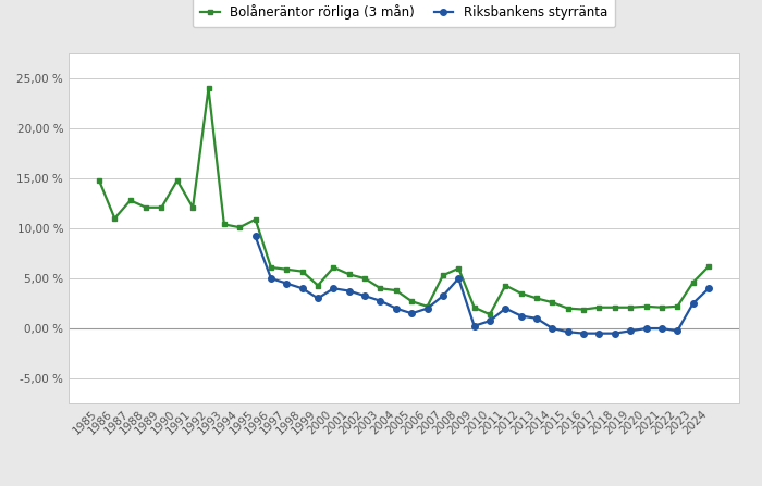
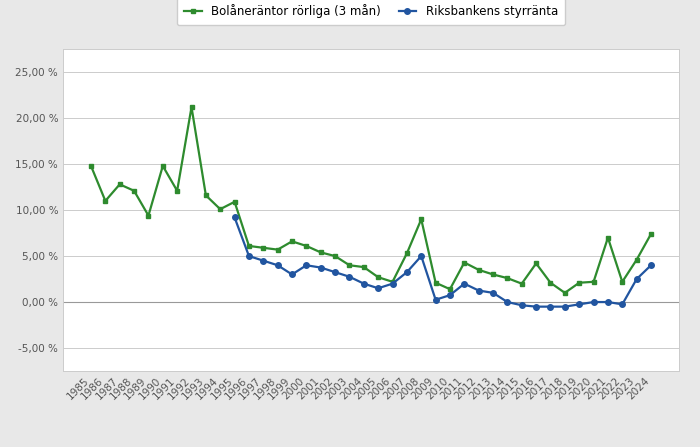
Bolåneräntor rörliga (3 mån)/1989: 12,1 % -> 9,4 %
Bolåneräntor rörliga (3 mån)/1992: 24,0 % -> 21,2 %
Bolåneräntor rörliga (3 mån)/1993: 10,4 % -> 11,6 %
Bolåneräntor rörliga (3 mån)/1999: 4,3 % -> 6,6 %
Bolåneräntor rörliga (3 mån)/2008: 6,0 % -> 9,0 %
Bolåneräntor rörliga (3 mån)/2016: 1,9 % -> 4,2 %
Bolåneräntor rörliga (3 mån)/2018: 2,1 % -> 1,0 %
Bolåneräntor rörliga (3 mån)/2021: 2,1 % -> 7,0 %
Bolåneräntor rörliga (3 mån)/2024: 6,2 % -> 7,4 %
